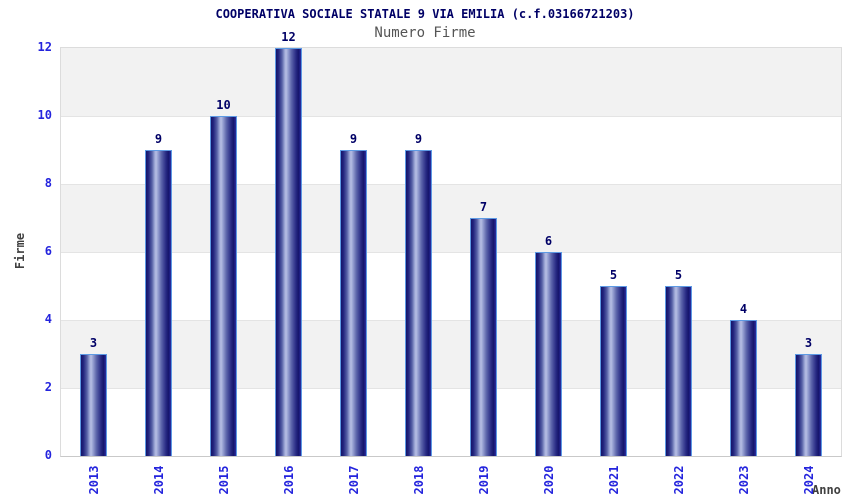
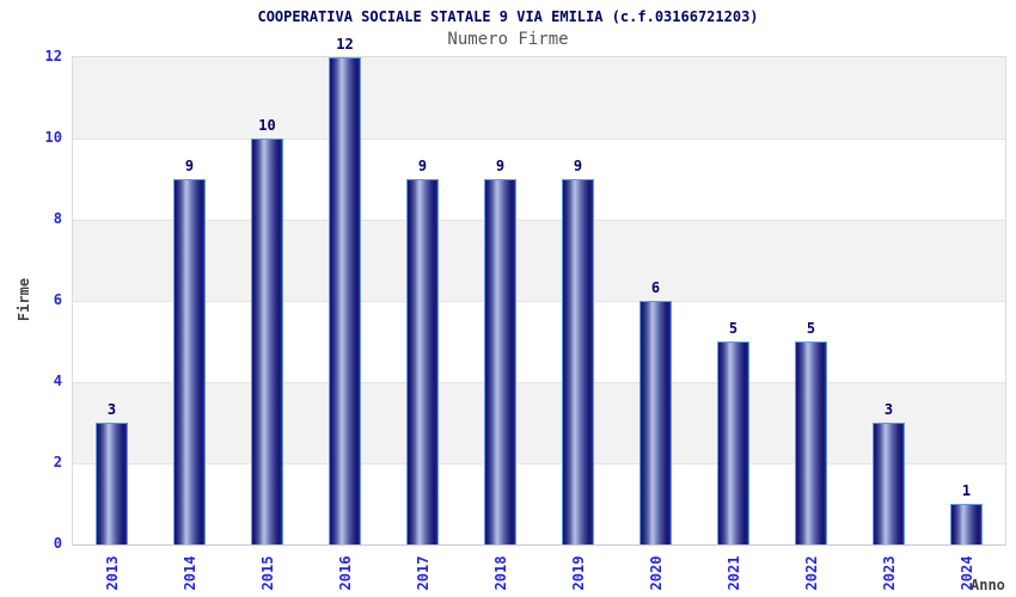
2019: 7 -> 9
2023: 4 -> 3
2024: 3 -> 1
